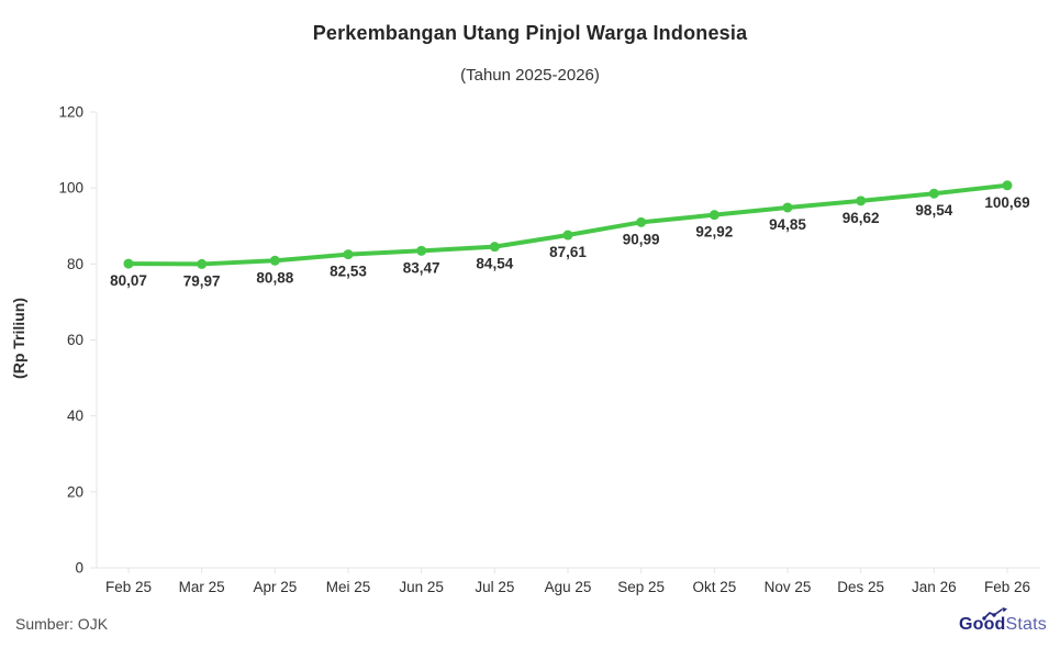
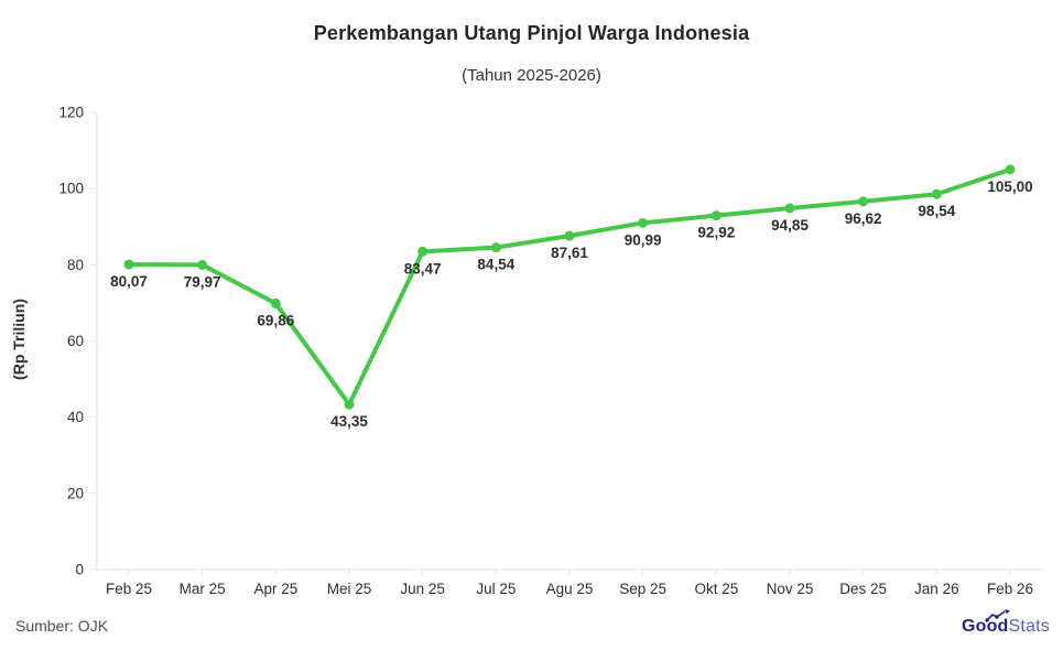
Apr 25: 80,88 -> 69,86
Mei 25: 82,53 -> 43,35
Feb 26: 100,69 -> 105,00
